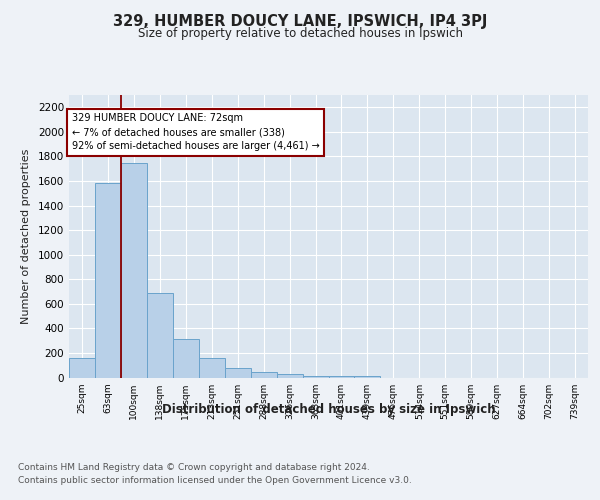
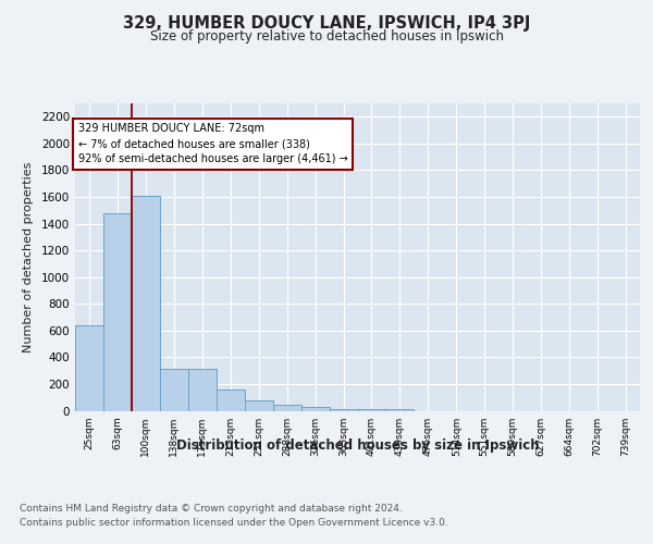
25sqm: 160 -> 640
63sqm: 1580 -> 1480
100sqm: 1750 -> 1610
138sqm: 690 -> 310
